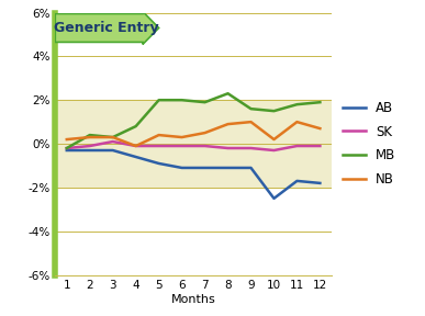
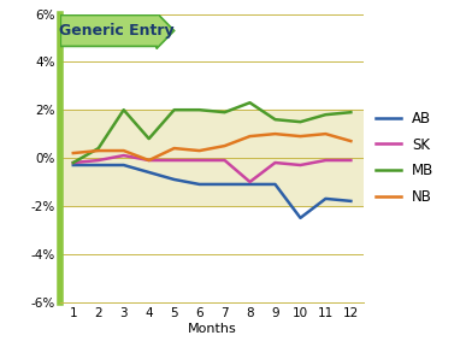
MB/3: 0.3% -> 2.0%
SK/8: -0.2% -> -1.0%
NB/10: 0.2% -> 0.9%
